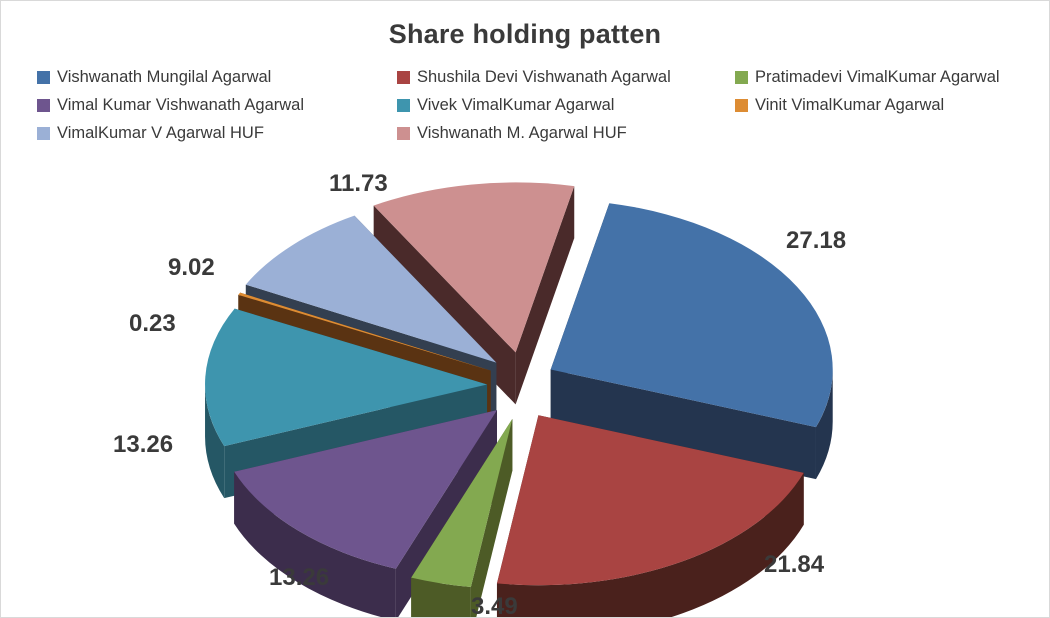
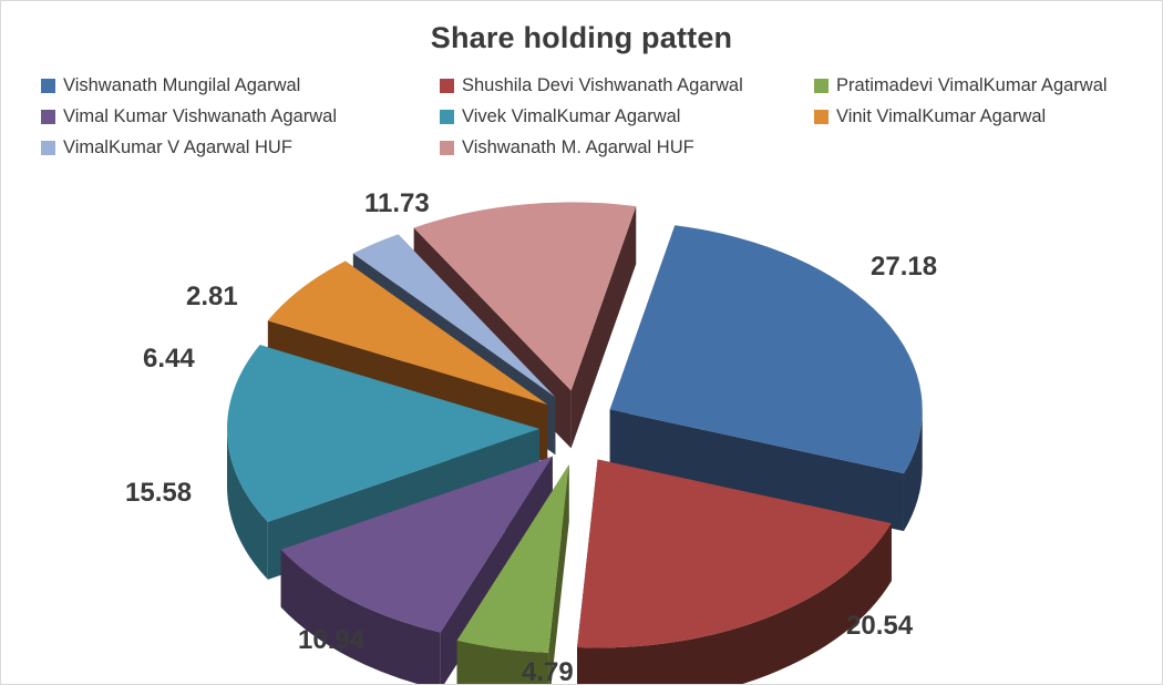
Shushila Devi Vishwanath Agarwal: 21.84 -> 20.54
Pratimadevi VimalKumar Agarwal: 3.49 -> 4.79
Vimal Kumar Vishwanath Agarwal: 13.26 -> 10.94
Vivek VimalKumar Agarwal: 13.26 -> 15.58
Vinit VimalKumar Agarwal: 0.23 -> 6.44
VimalKumar V Agarwal HUF: 9.02 -> 2.81
